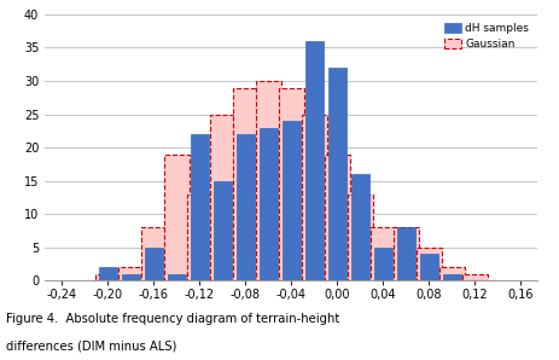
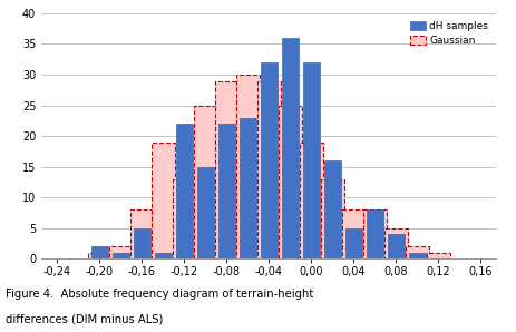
-0,04: 24 -> 32
